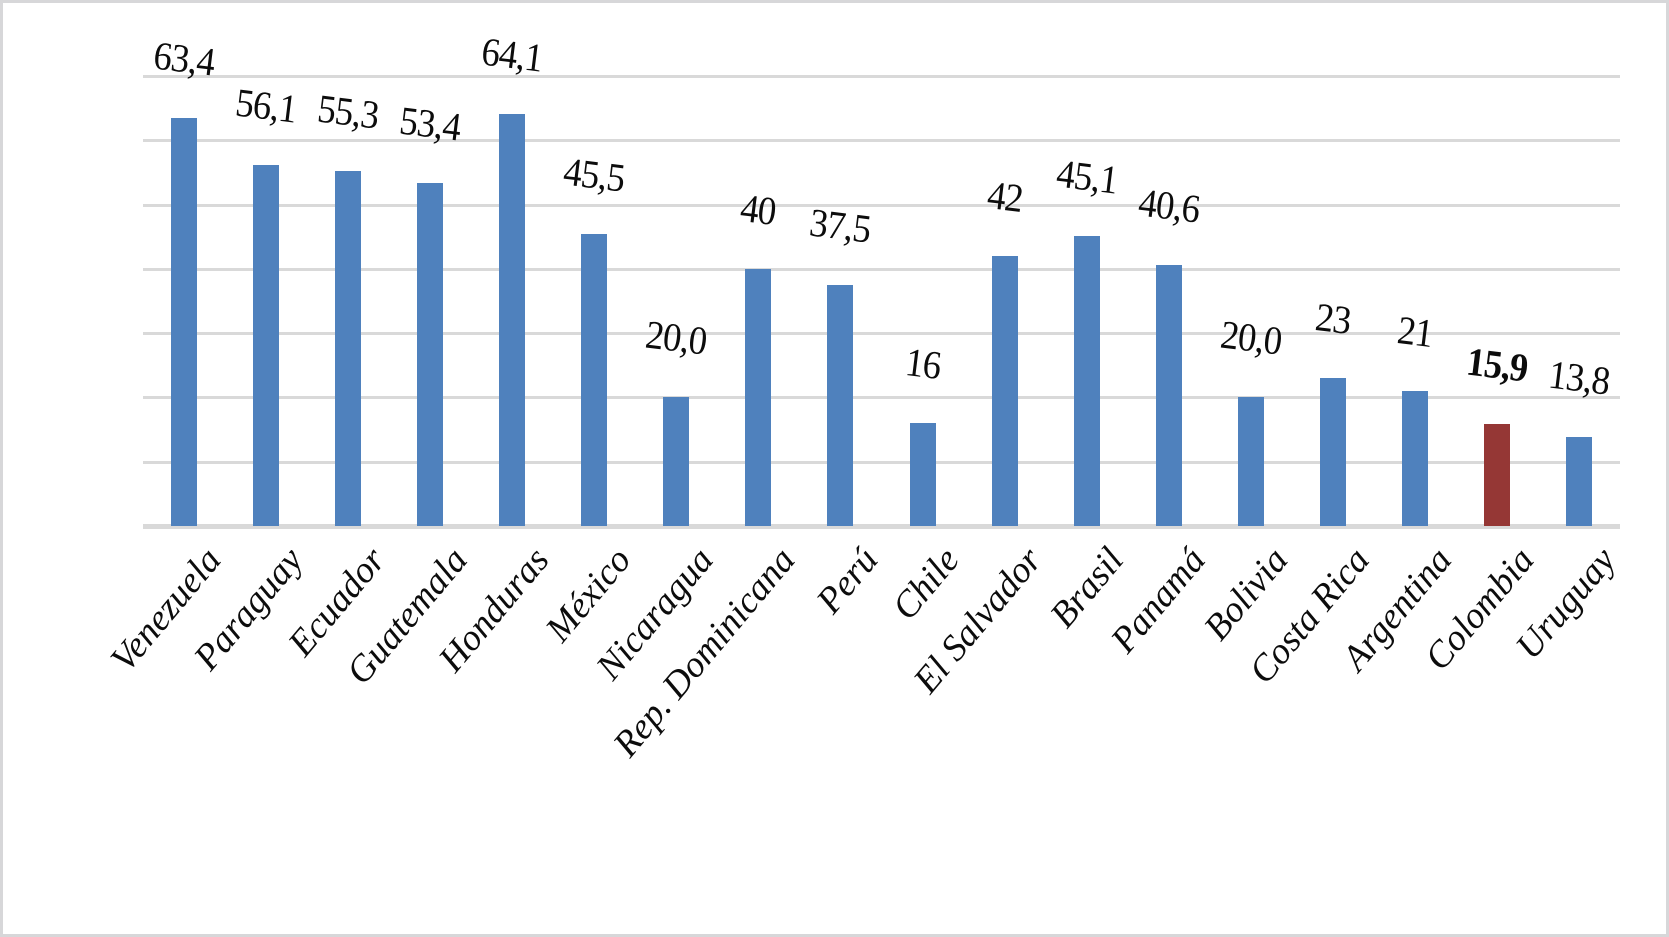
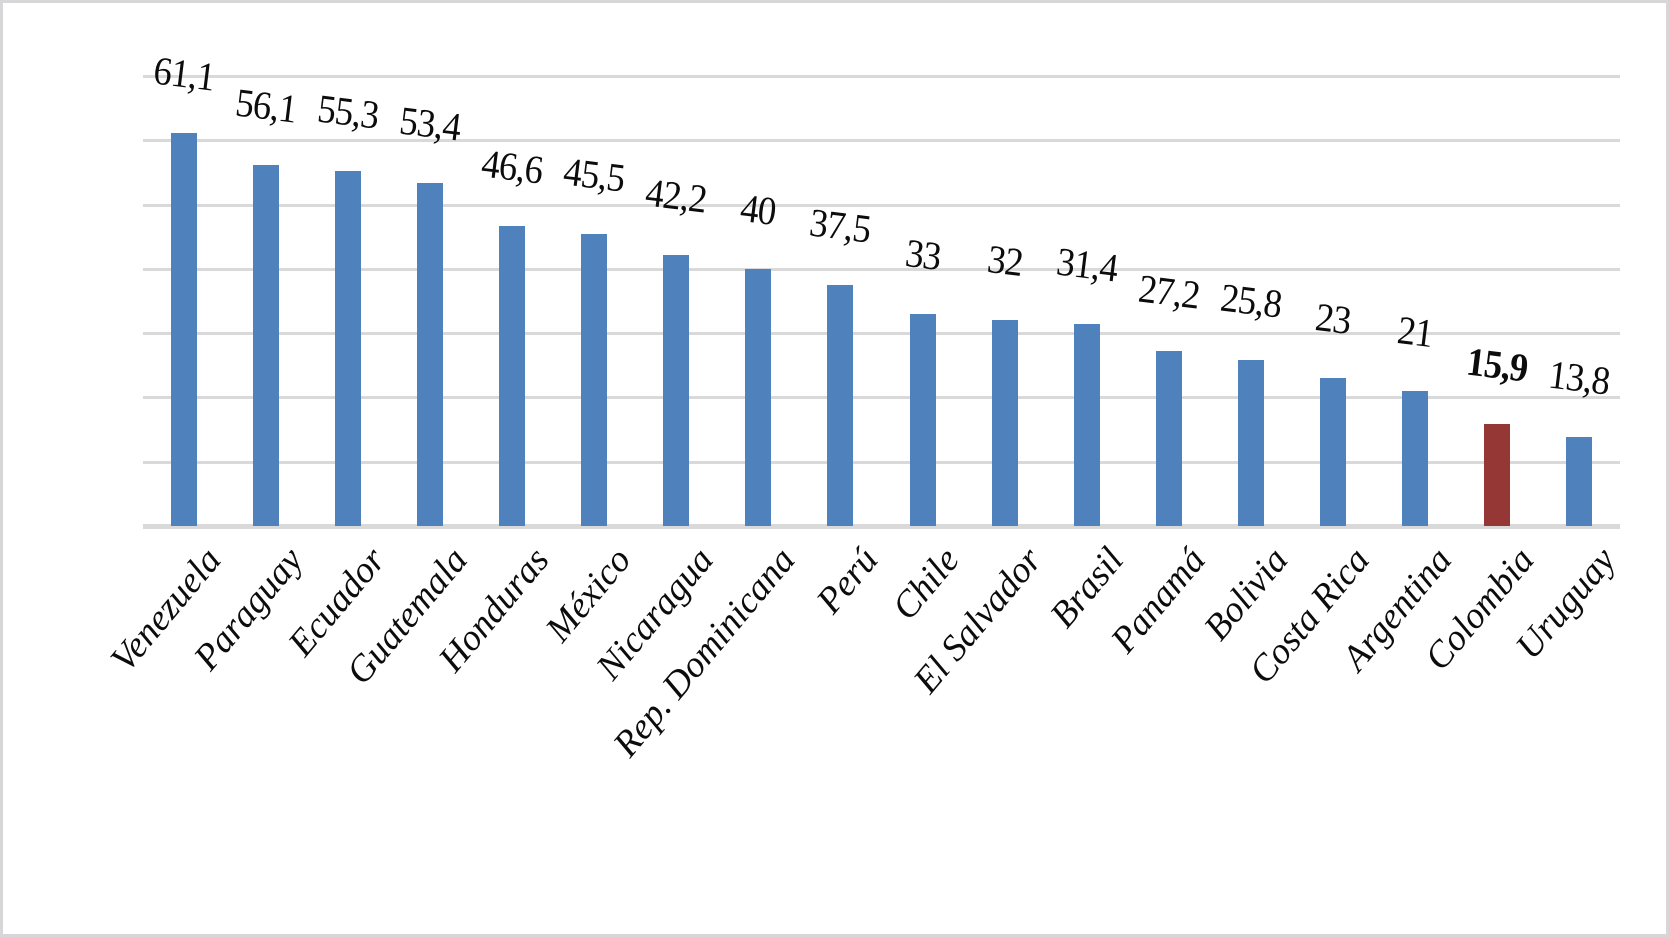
Venezuela: 63,4 -> 61,1
Honduras: 64,1 -> 46,6
Nicaragua: 20,0 -> 42,2
Chile: 16 -> 33
El Salvador: 42 -> 32
Brasil: 45,1 -> 31,4
Panamá: 40,6 -> 27,2
Bolivia: 20,0 -> 25,8
